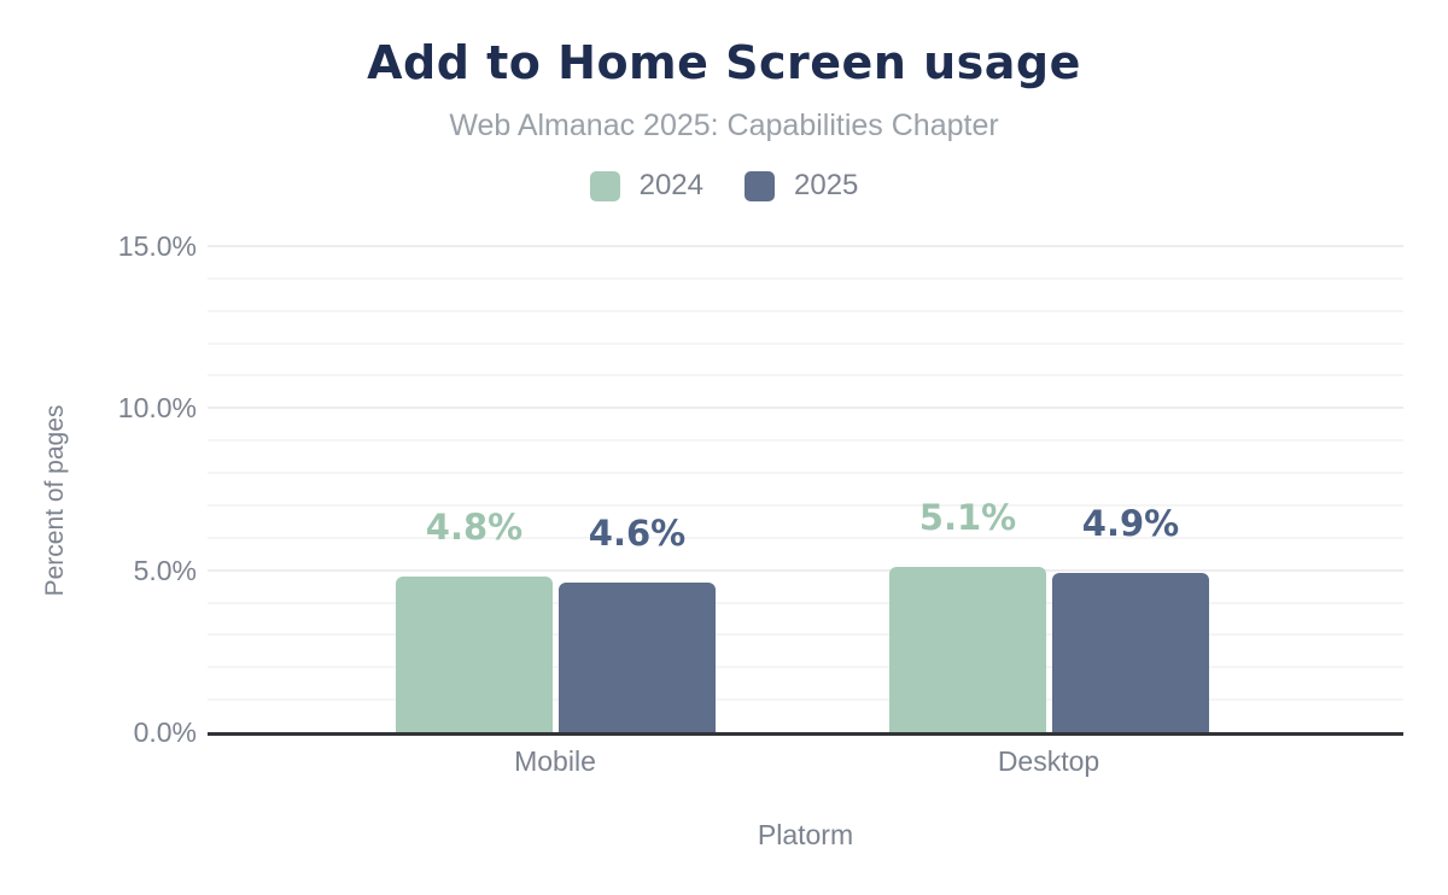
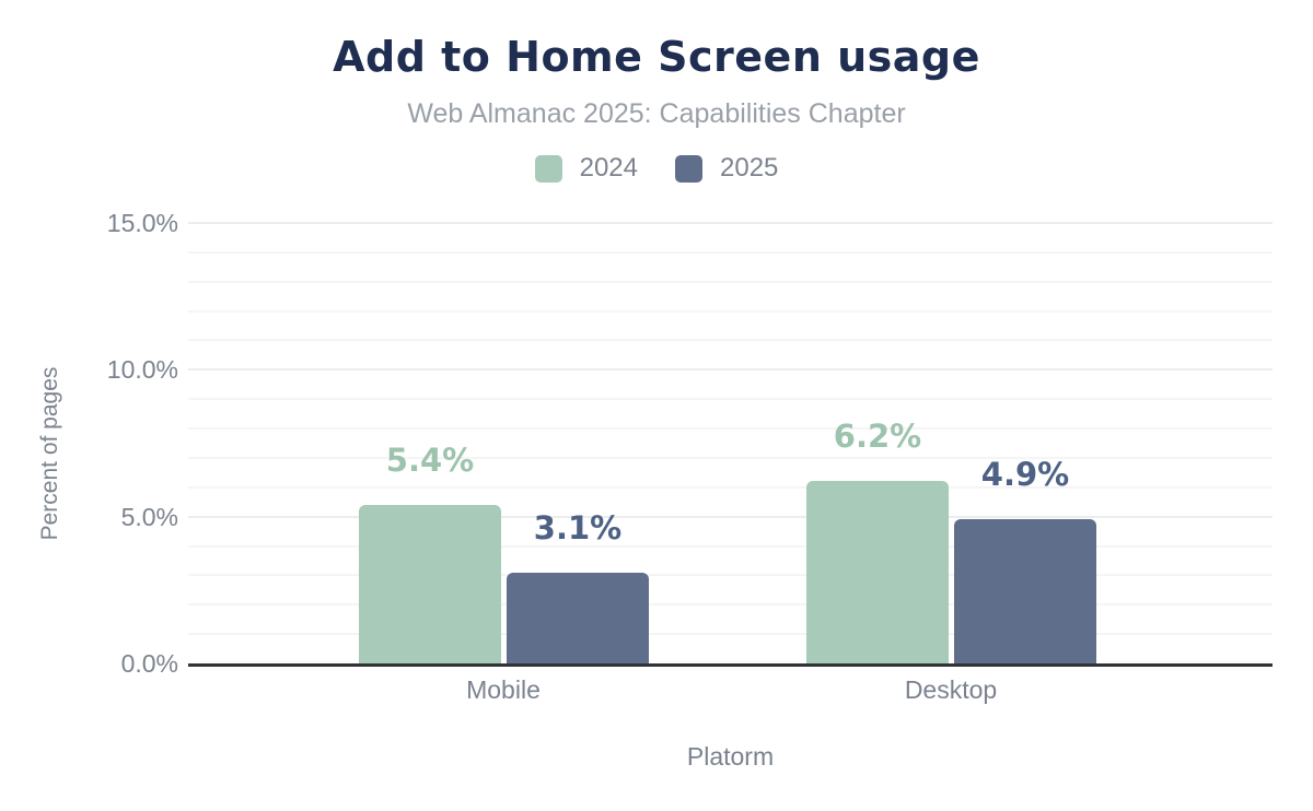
2024/Mobile: 4.8% -> 5.4%
2025/Mobile: 4.6% -> 3.1%
2024/Desktop: 5.1% -> 6.2%
